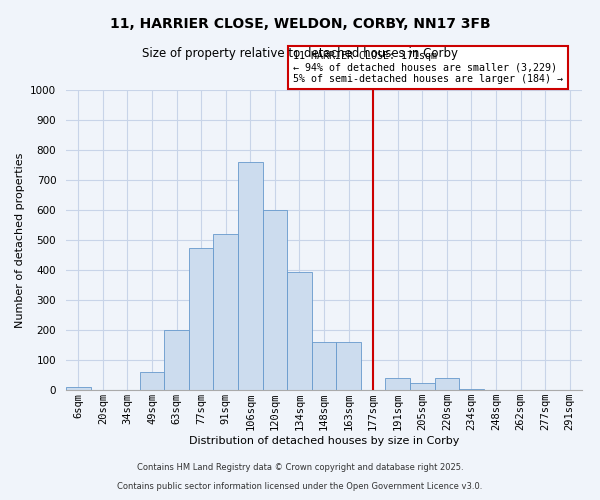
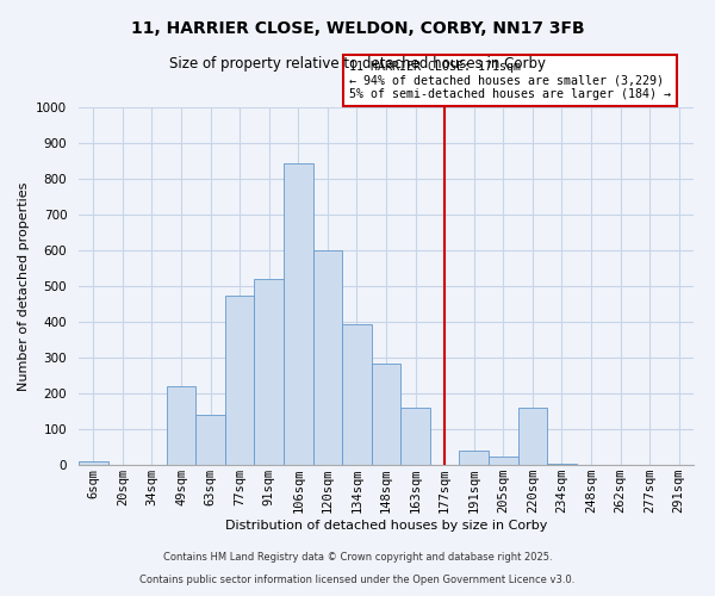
49sqm: 60 -> 220
63sqm: 200 -> 140
106sqm: 760 -> 845
148sqm: 160 -> 285
220sqm: 40 -> 160
